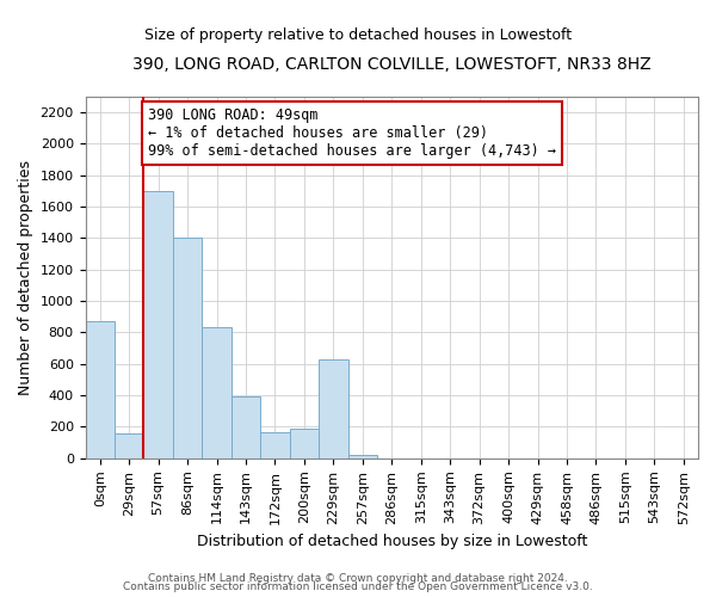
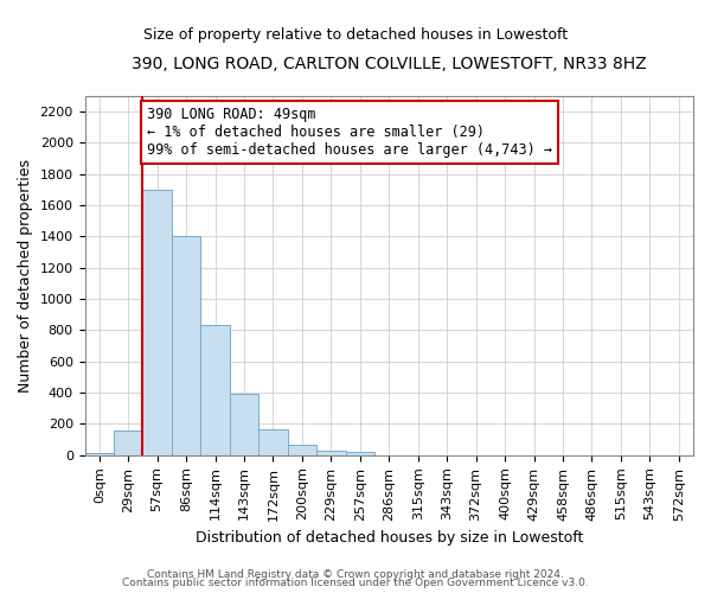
0sqm: 870 -> 20
200sqm: 190 -> 60
229sqm: 630 -> 30
